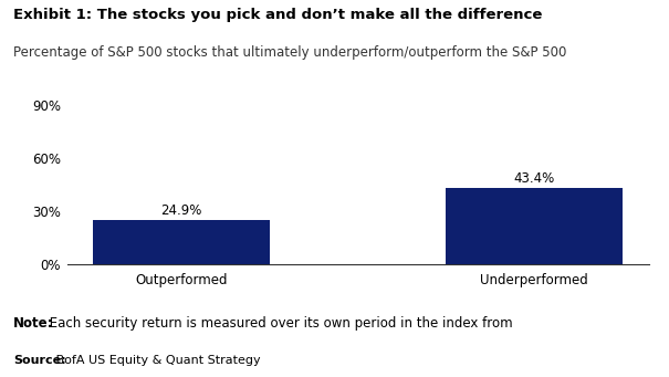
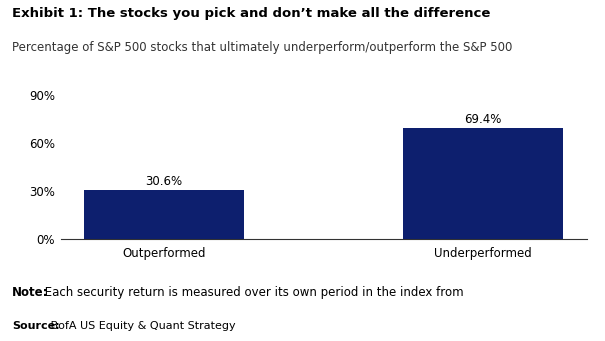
Outperformed: 24.9% -> 30.6%
Underperformed: 43.4% -> 69.4%
